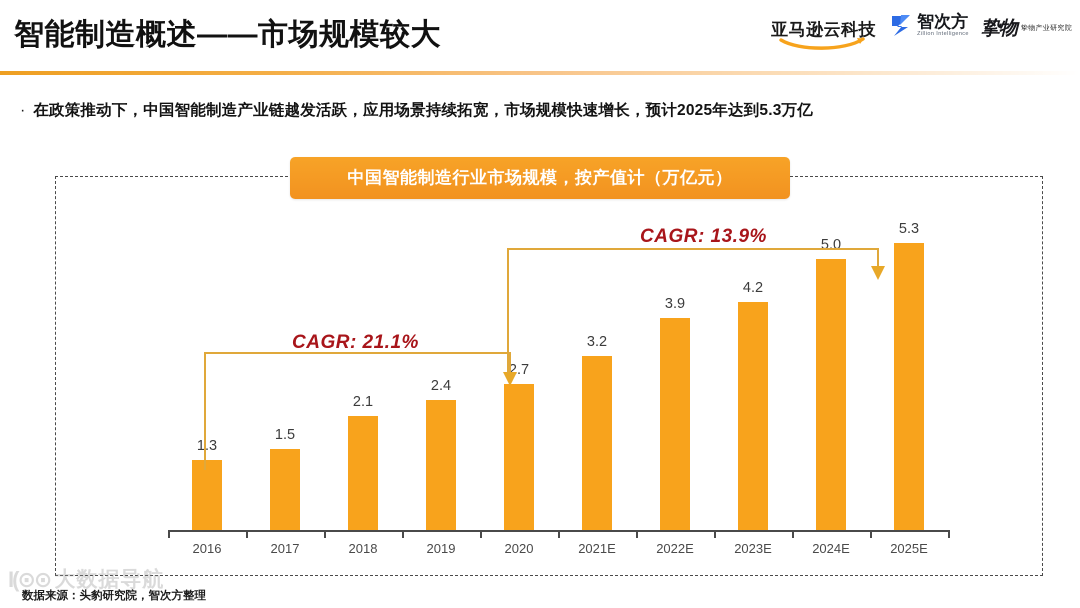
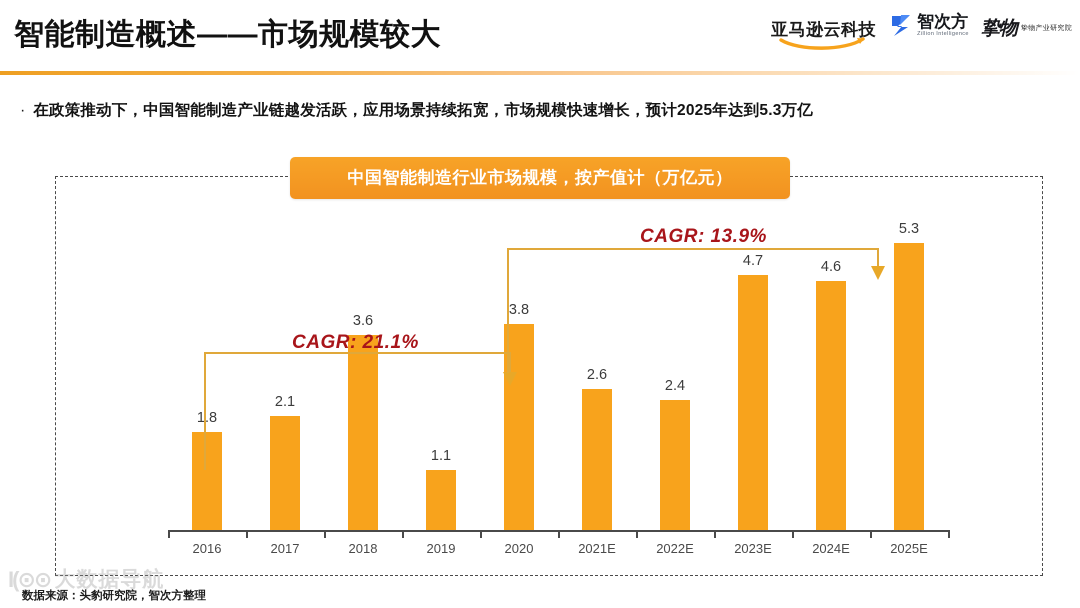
2016: 1.3 -> 1.8
2017: 1.5 -> 2.1
2018: 2.1 -> 3.6
2019: 2.4 -> 1.1
2020: 2.7 -> 3.8
2021E: 3.2 -> 2.6
2022E: 3.9 -> 2.4
2023E: 4.2 -> 4.7
2024E: 5.0 -> 4.6
